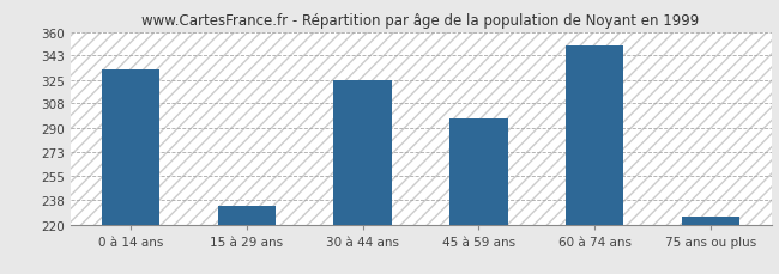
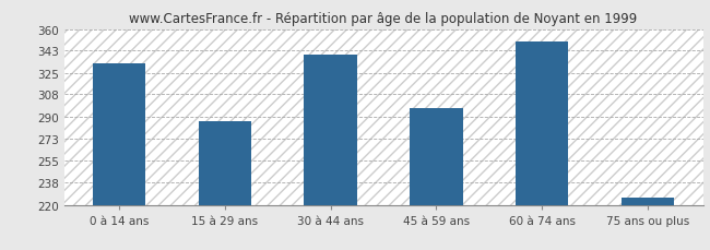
15 à 29 ans: 234 -> 287
30 à 44 ans: 325 -> 340
